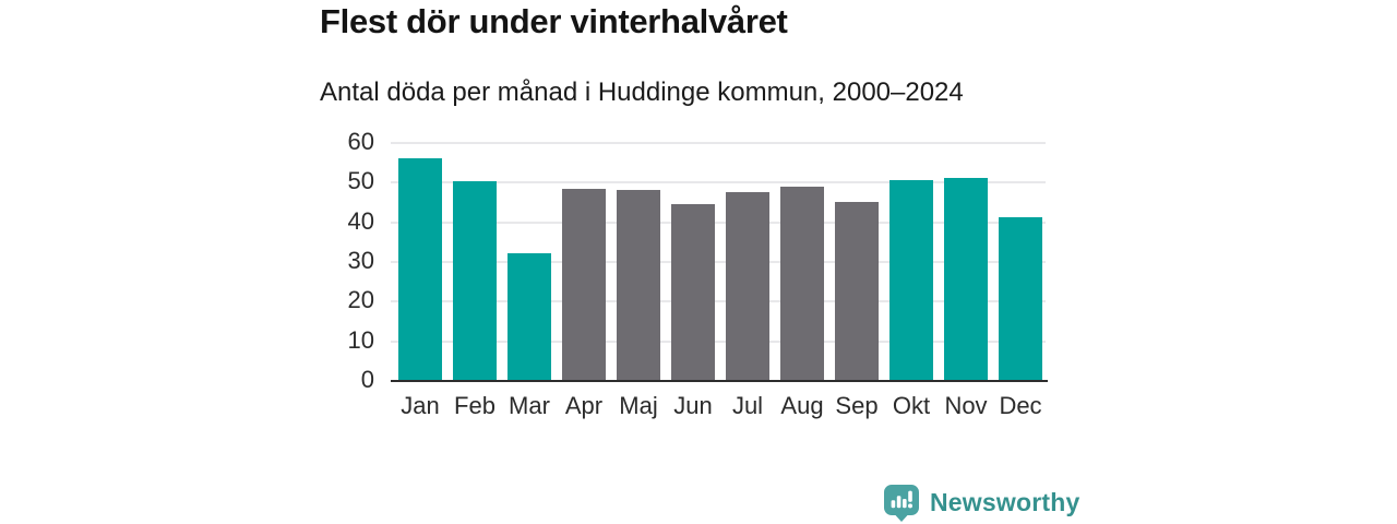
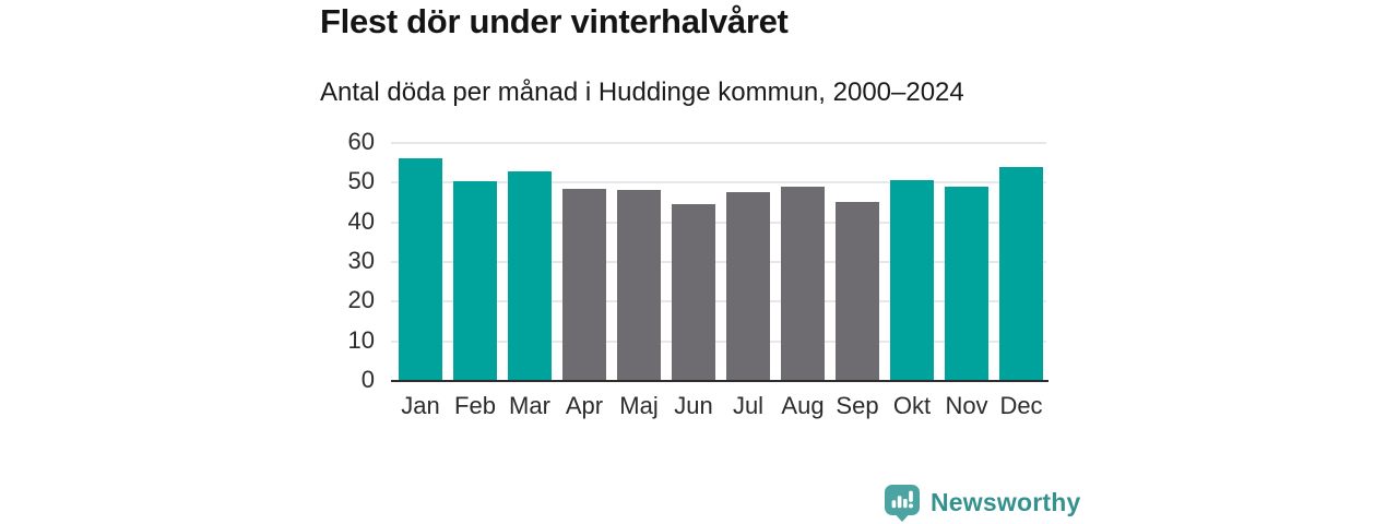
Mar: 32 -> 52
Nov: 51 -> 49
Dec: 41 -> 54
